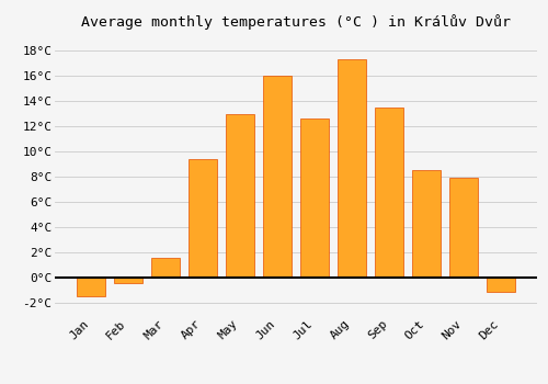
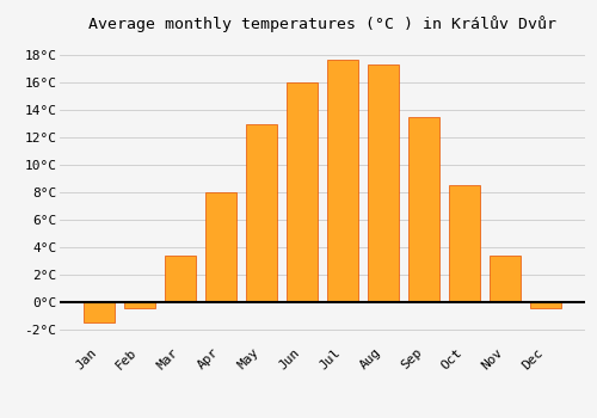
Mar: 1.5°C -> 3.4°C
Apr: 9.4°C -> 8.0°C
Jul: 12.6°C -> 17.7°C
Nov: 7.9°C -> 3.4°C
Dec: -1.2°C -> -0.5°C
